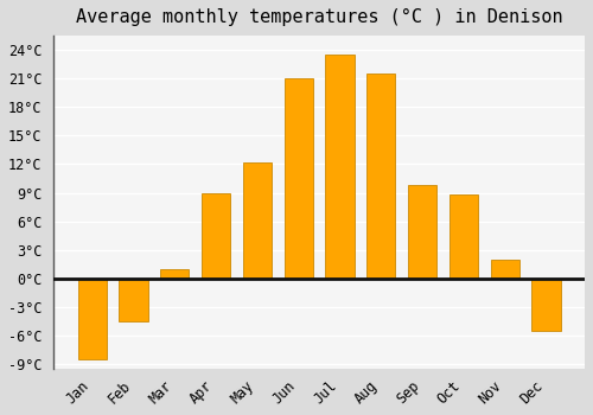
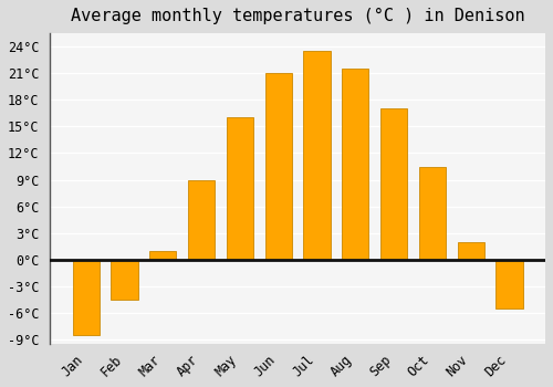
May: 12.2°C -> 16.0°C
Sep: 9.8°C -> 17.0°C
Oct: 8.8°C -> 10.5°C
